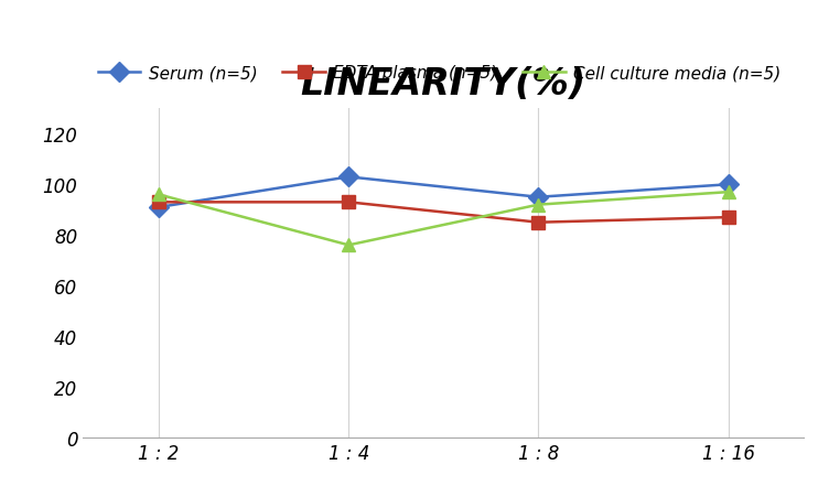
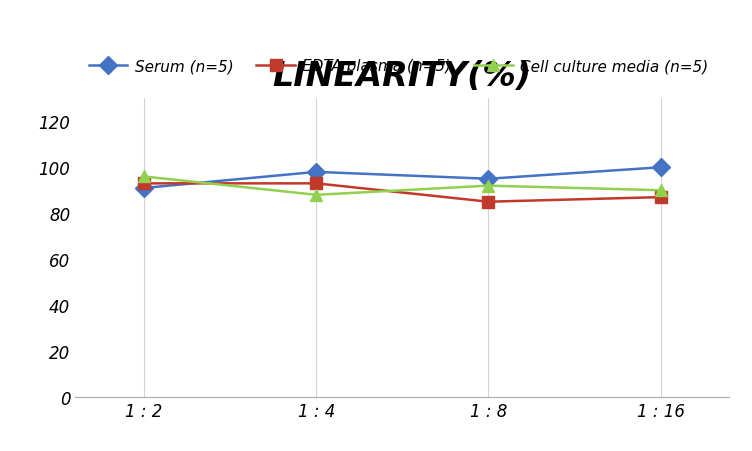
Serum (n=5)/1 : 4: 103 -> 98
Cell culture media (n=5)/1 : 4: 76 -> 88
Cell culture media (n=5)/1 : 16: 97 -> 90
